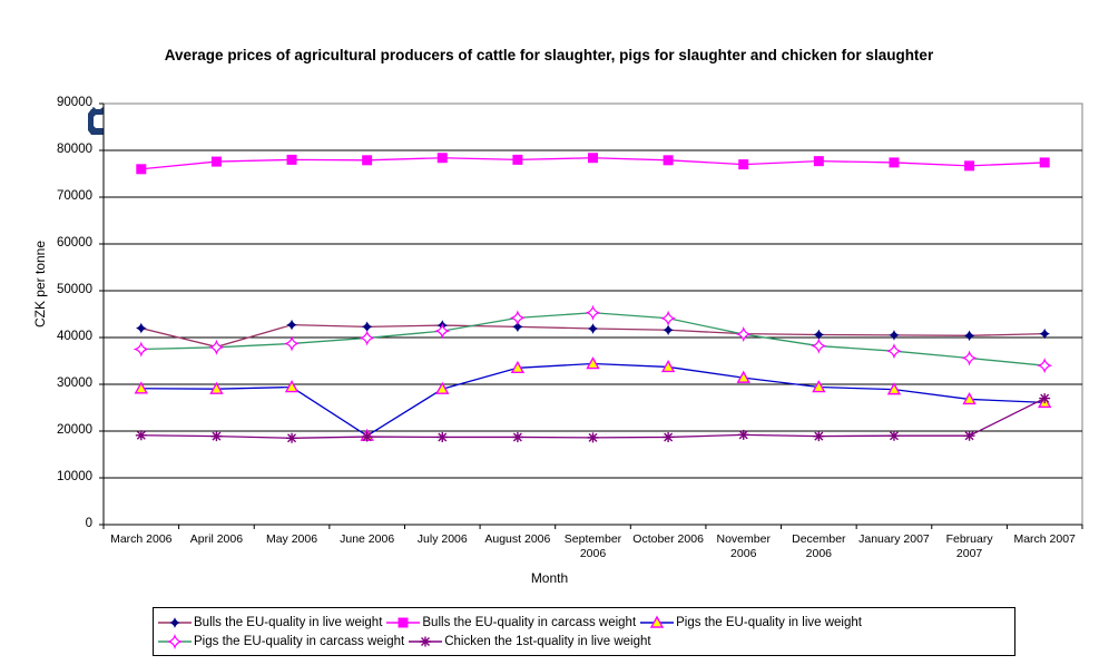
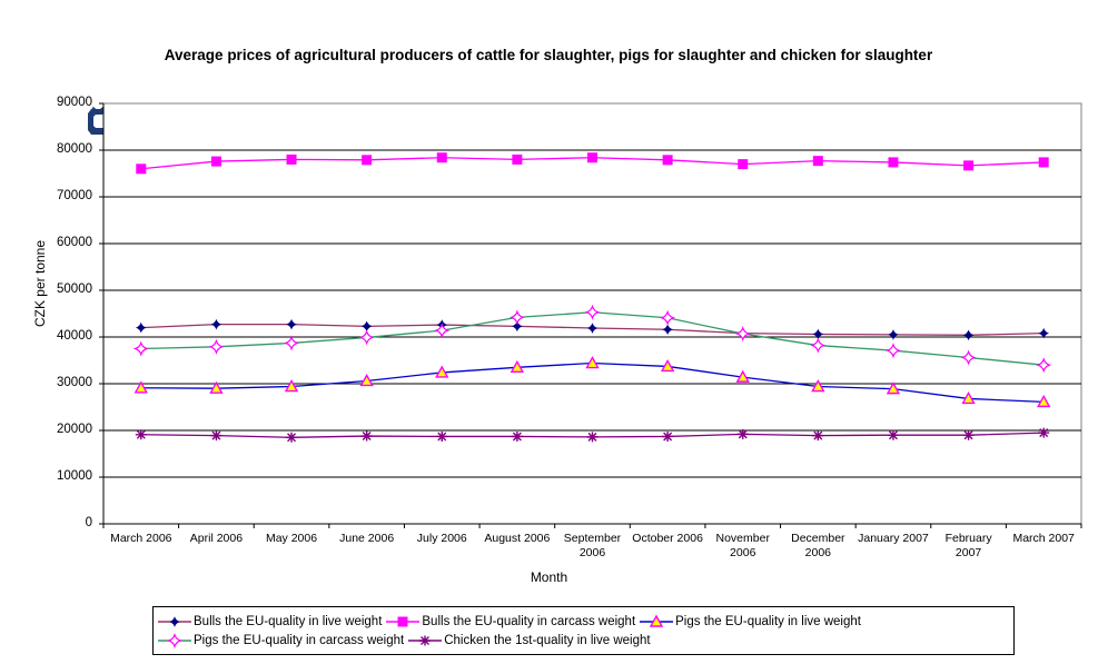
Bulls the EU-quality in live weight/April 2006: 38000 -> 43000
Pigs the EU-quality in live weight/June 2006: 19000 -> 31000
Pigs the EU-quality in live weight/July 2006: 29000 -> 32000
Chicken the 1st-quality in live weight/March 2007: 27000 -> 20000
